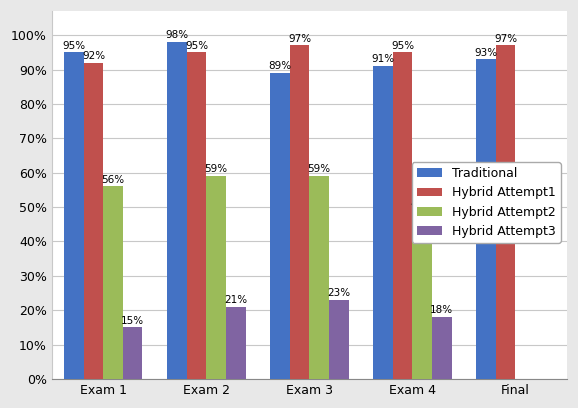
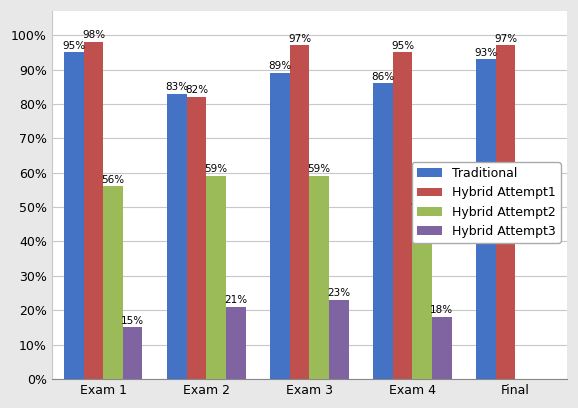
Hybrid Attempt1/Exam 1: 92% -> 98%
Traditional/Exam 2: 98% -> 83%
Hybrid Attempt1/Exam 2: 95% -> 82%
Traditional/Exam 4: 91% -> 86%
